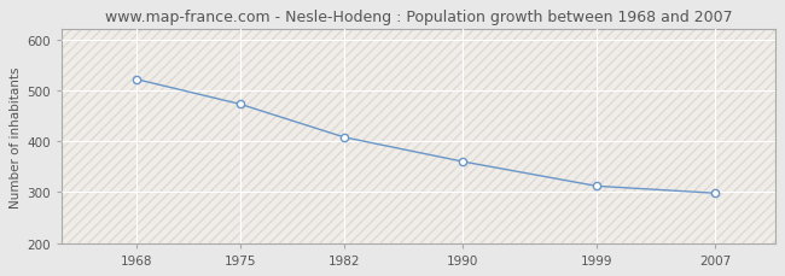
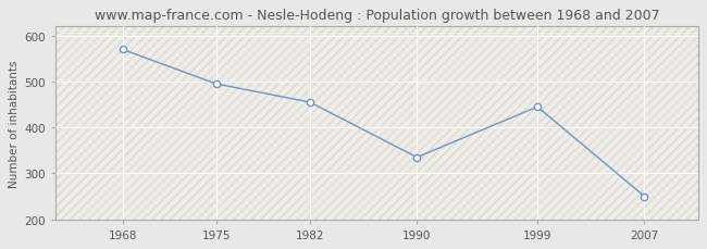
1968: 522 -> 570
1975: 473 -> 495
1982: 408 -> 455
1990: 360 -> 335
1999: 312 -> 445
2007: 298 -> 250
